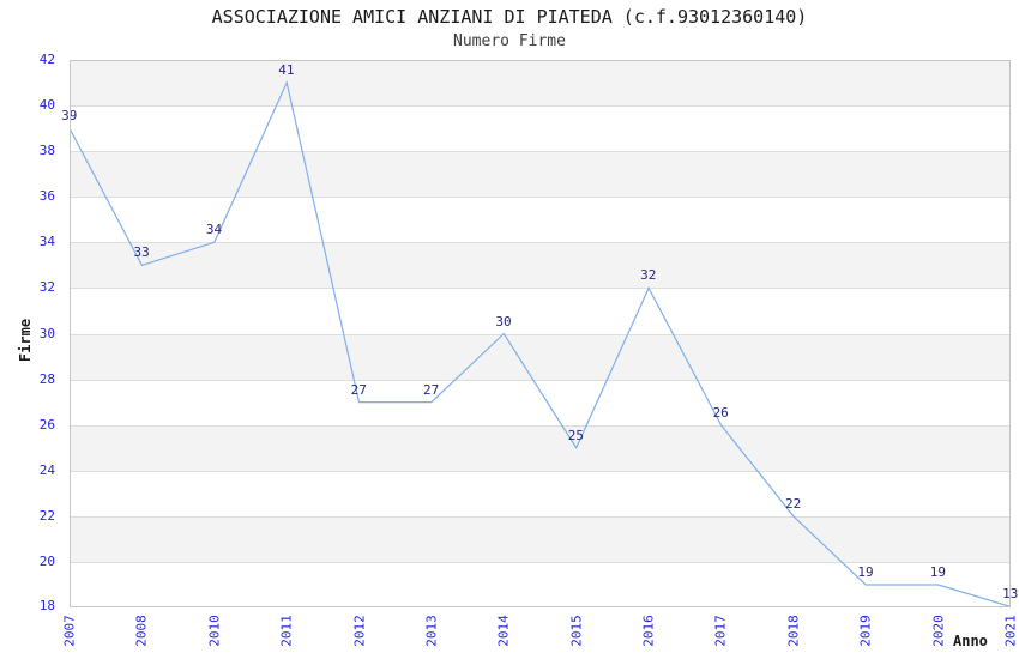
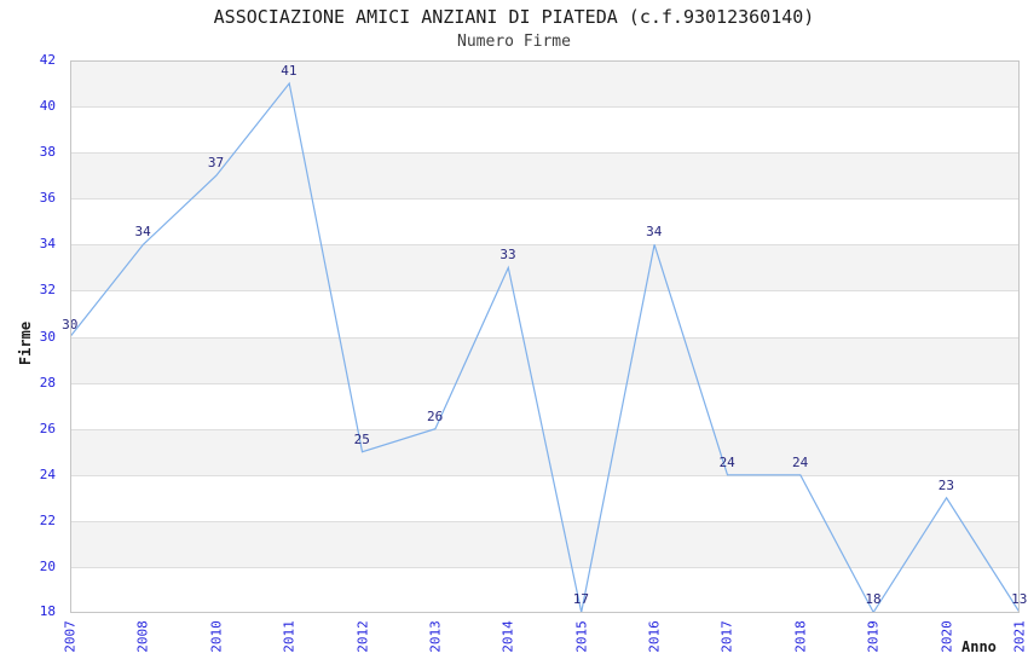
2007: 39 -> 30
2008: 33 -> 34
2010: 34 -> 37
2012: 27 -> 25
2013: 27 -> 26
2014: 30 -> 33
2015: 25 -> 17
2016: 32 -> 34
2017: 26 -> 24
2018: 22 -> 24
2019: 19 -> 18
2020: 19 -> 23
